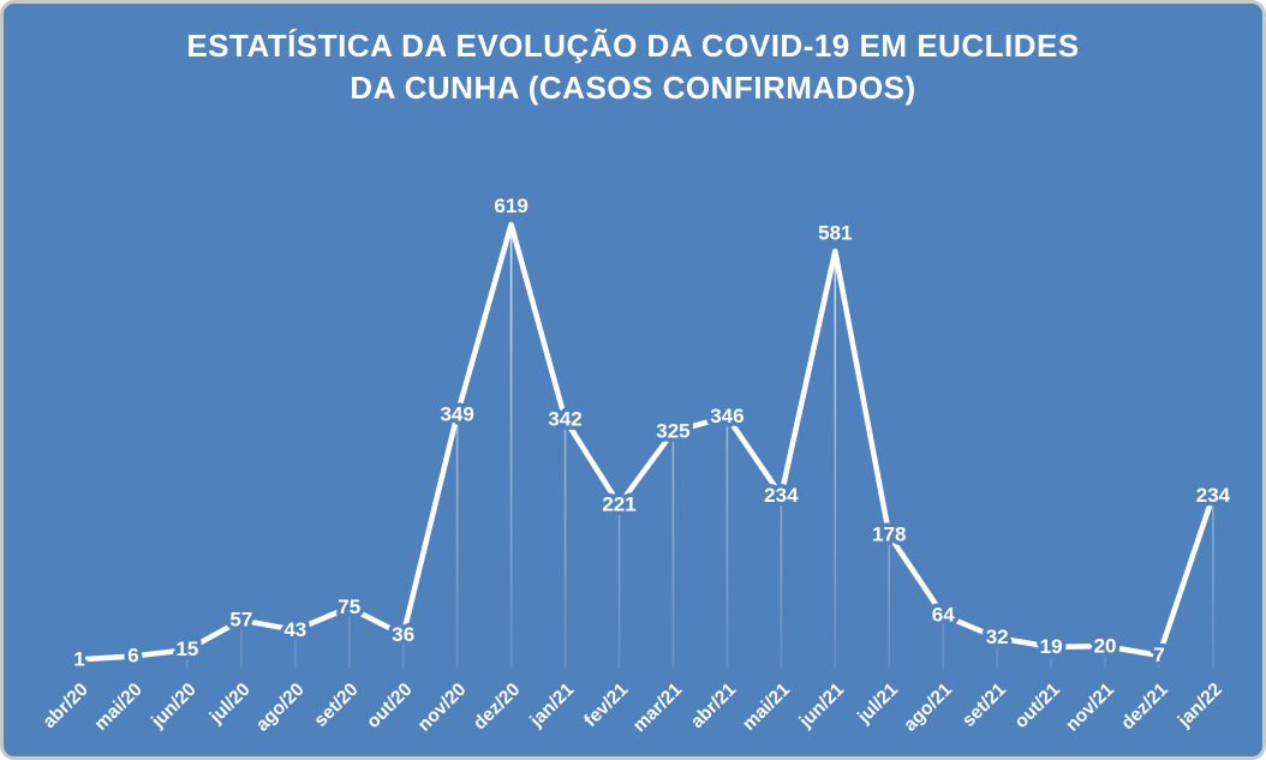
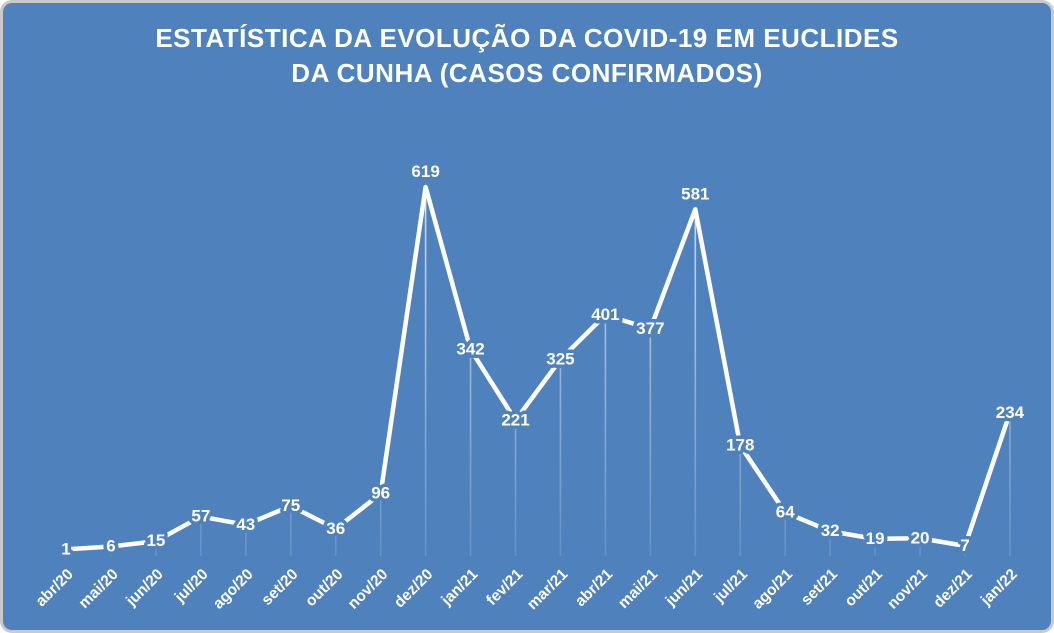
nov/20: 349 -> 96
abr/21: 346 -> 401
mai/21: 234 -> 377
